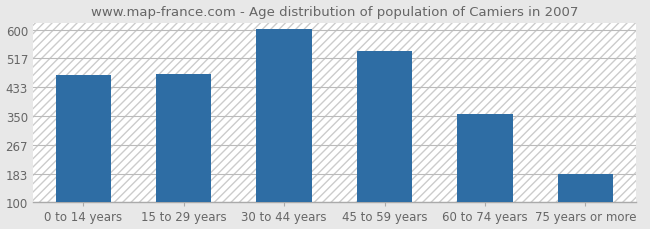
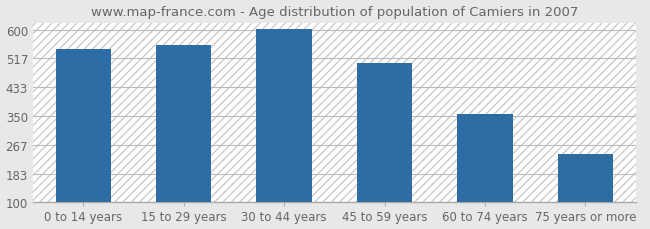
0 to 14 years: 470 -> 545
15 to 29 years: 473 -> 555
45 to 59 years: 537 -> 505
75 years or more: 183 -> 240
